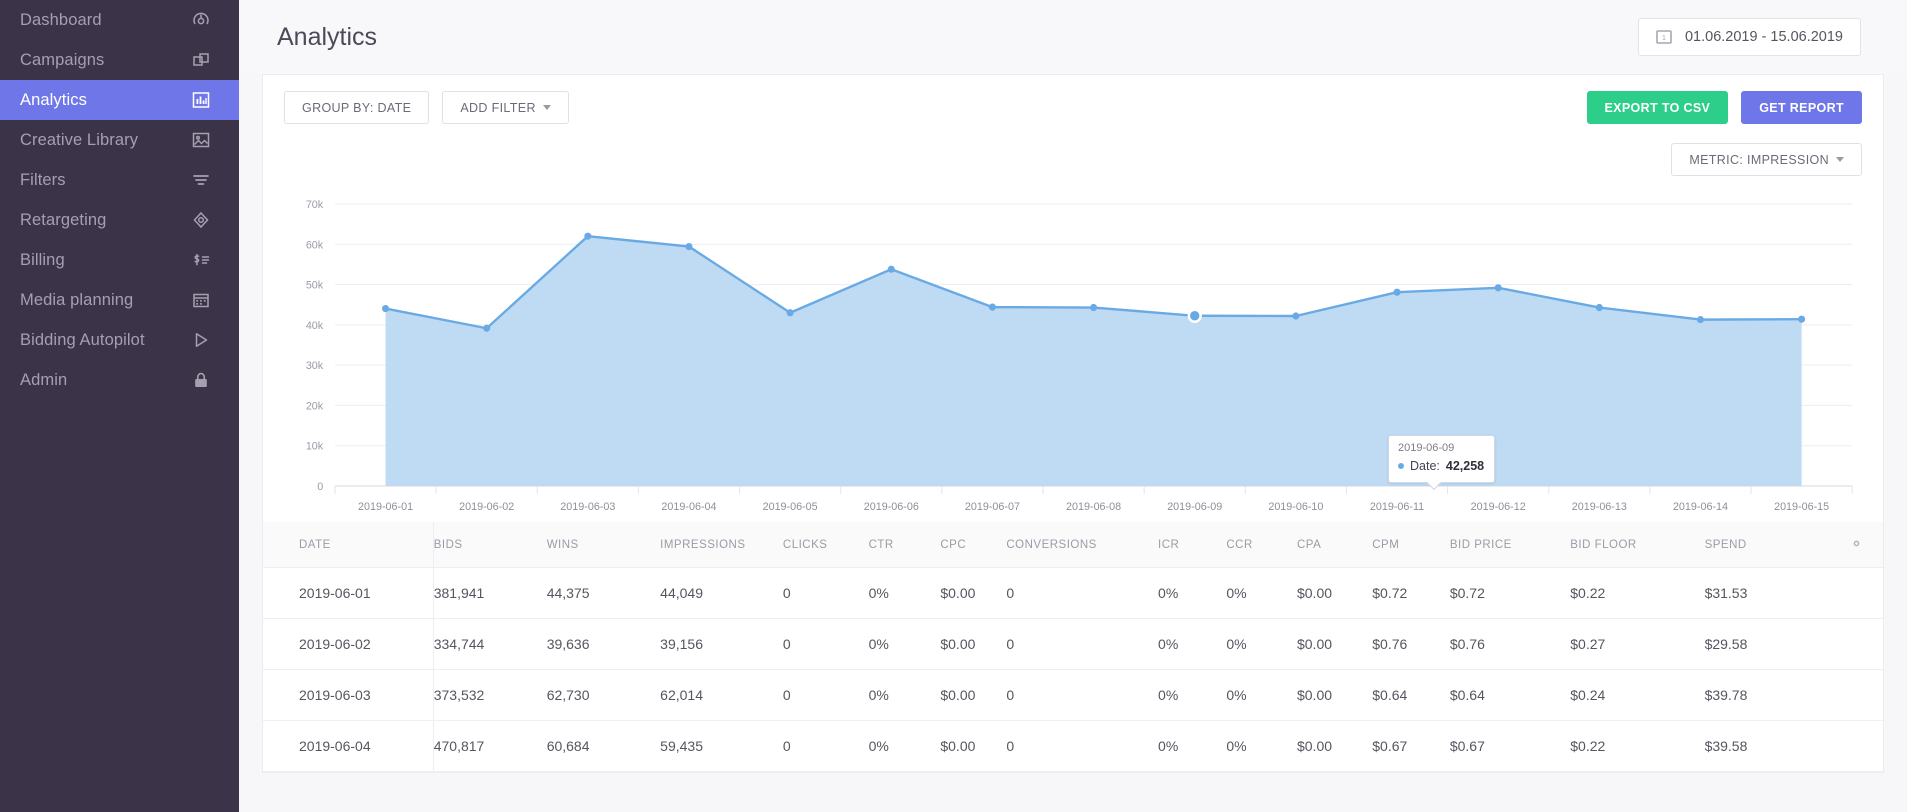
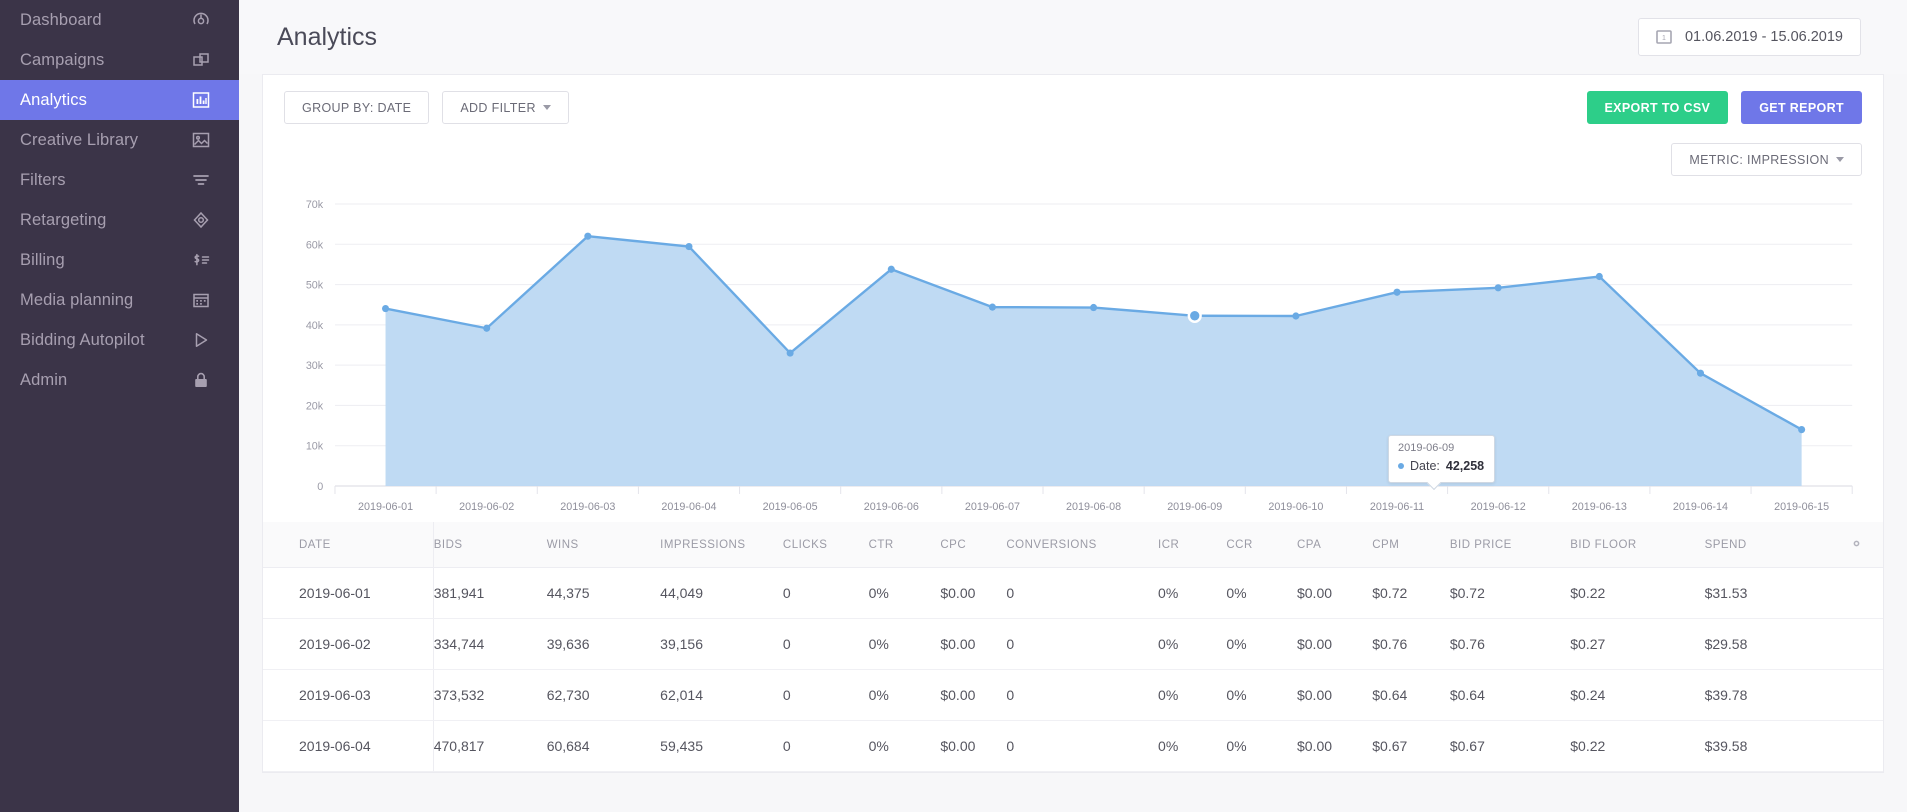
2019-06-05: 43k -> 33k
2019-06-13: 44k -> 52k
2019-06-14: 41k -> 28k
2019-06-15: 41k -> 14k
